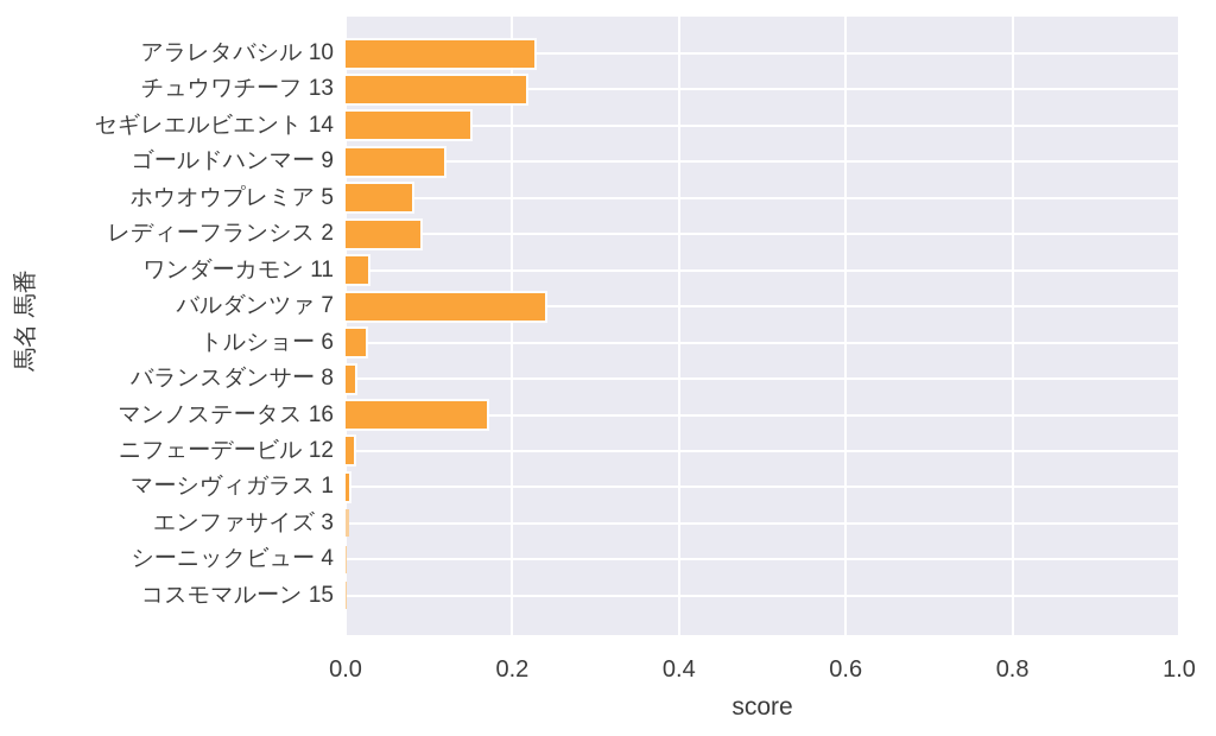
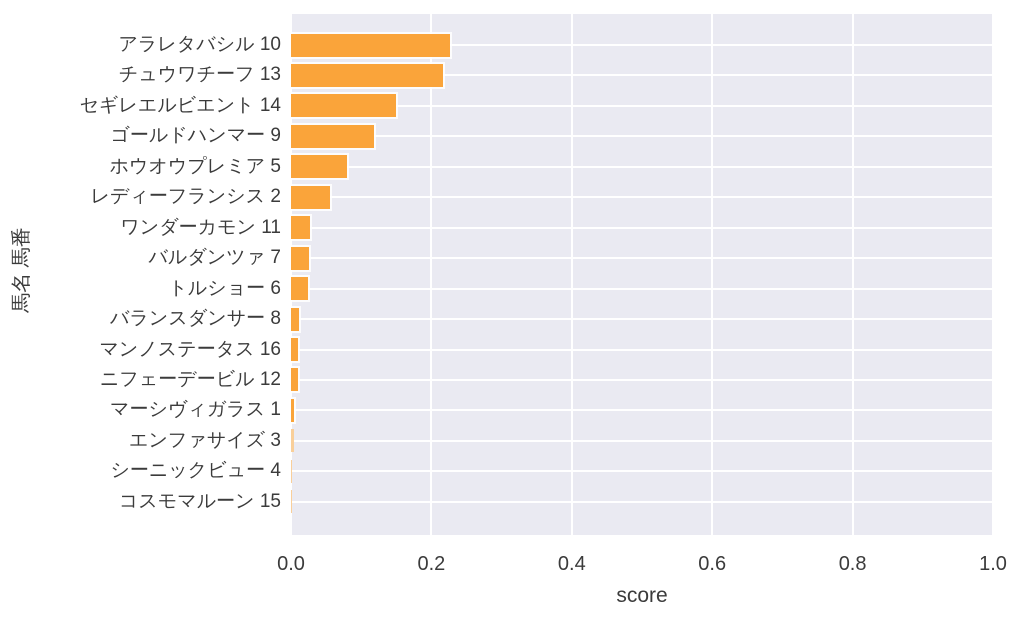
レディーフランシス 2: 0.09 -> 0.06
バルダンツァ 7: 0.24 -> 0.03
マンノステータス 16: 0.17 -> 0.01
